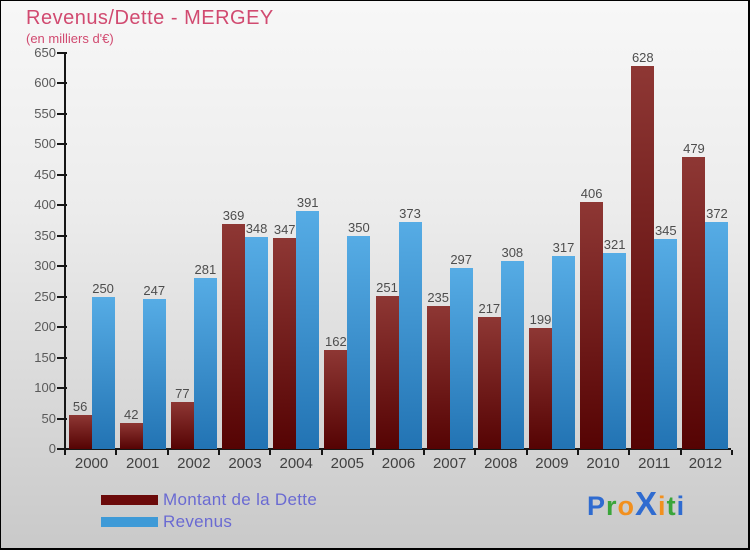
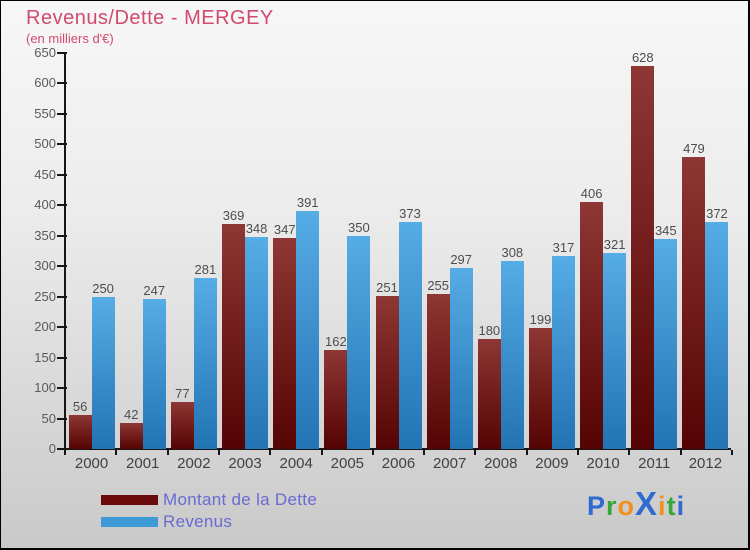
Montant de la Dette/2007: 235 -> 255
Montant de la Dette/2008: 217 -> 180
